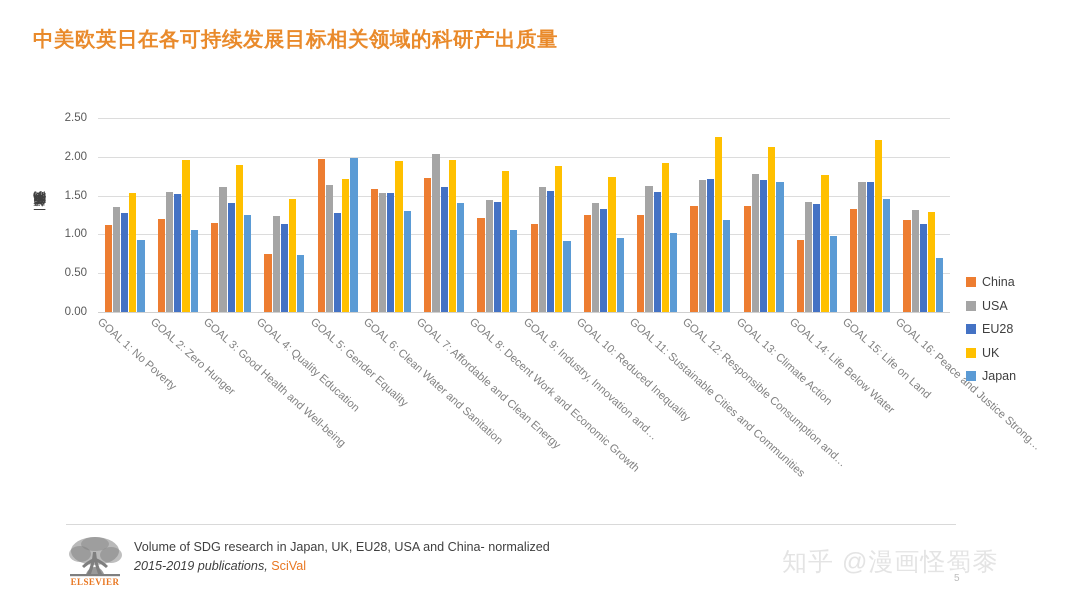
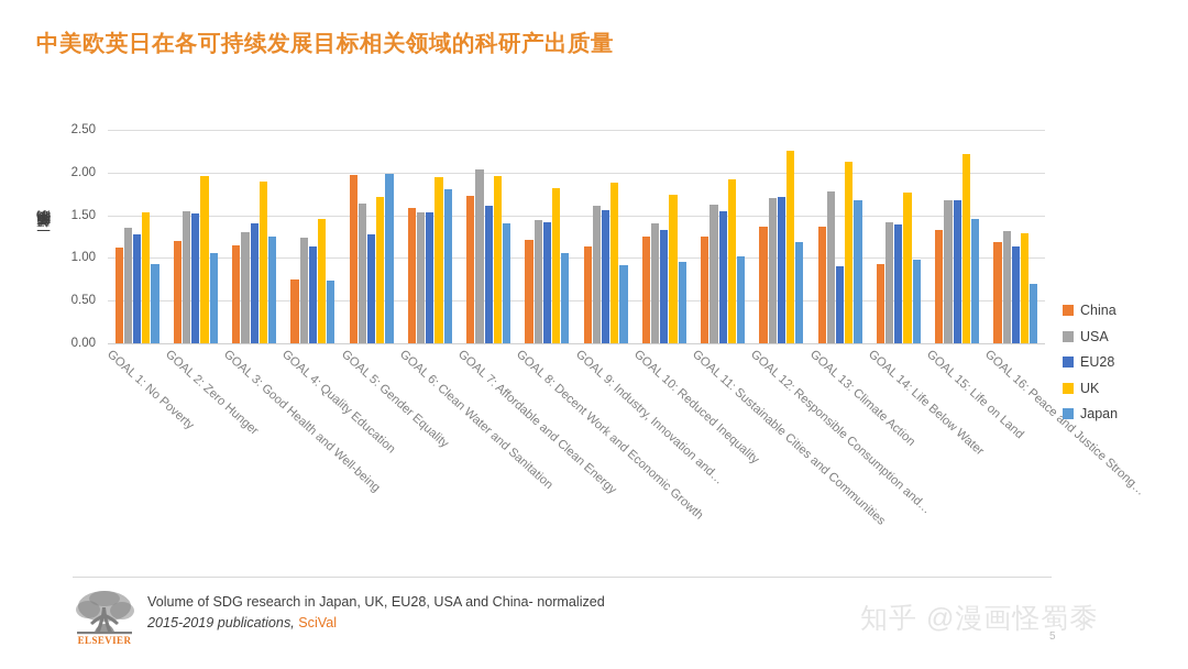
USA/GOAL 3: Good Health and Well-being: 1.6 -> 1.3
Japan/GOAL 6: Clean Water and Sanitation: 1.3 -> 1.8
EU28/GOAL 13: Climate Action: 1.7 -> 0.9
